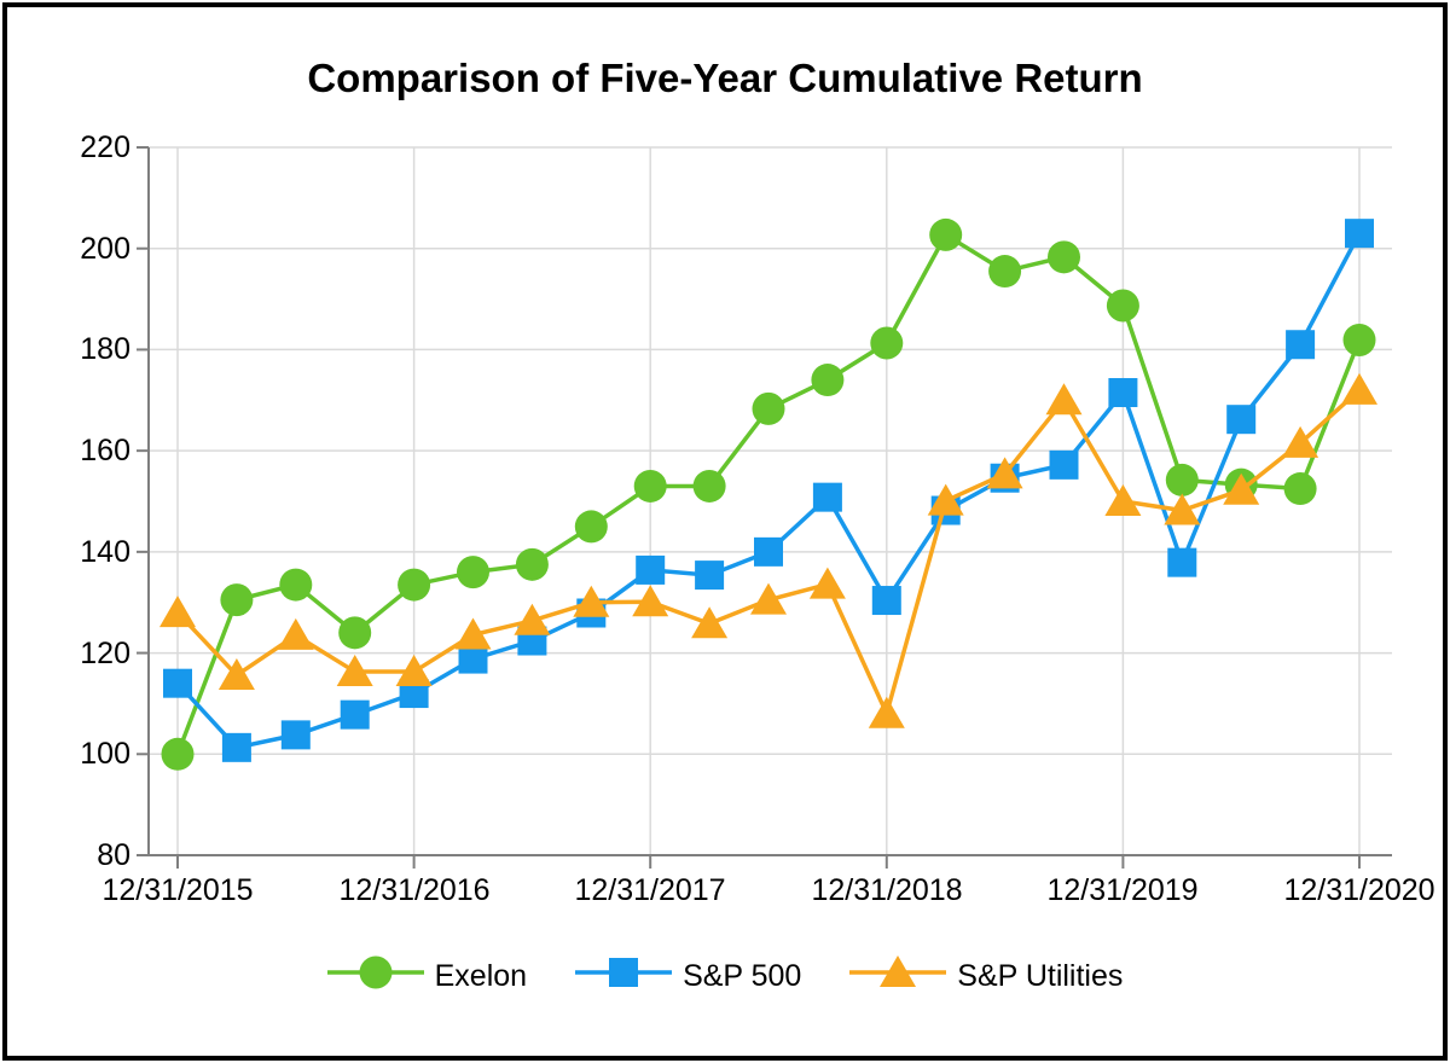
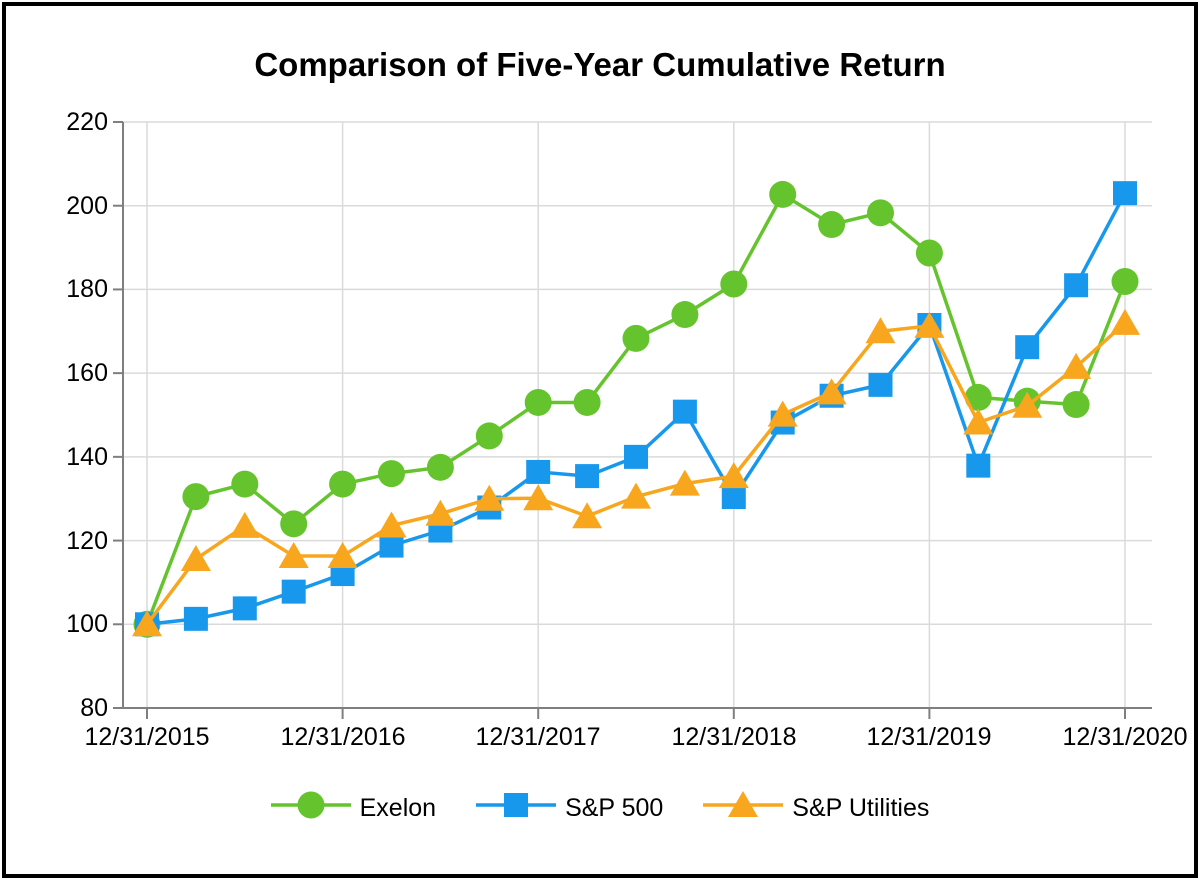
S&P 500/12/31/2015: 114 -> 100
S&P Utilities/12/31/2015: 128 -> 100
S&P Utilities/12/31/2018: 108 -> 135
S&P Utilities/12/31/2019: 150 -> 171
